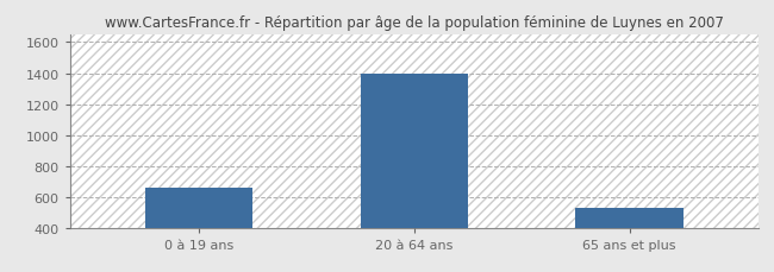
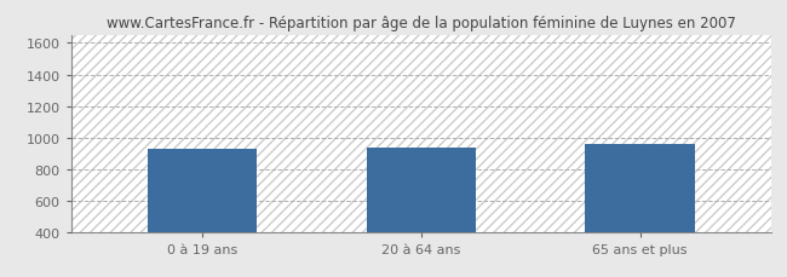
0 à 19 ans: 660 -> 930
20 à 64 ans: 1400 -> 940
65 ans et plus: 530 -> 960
